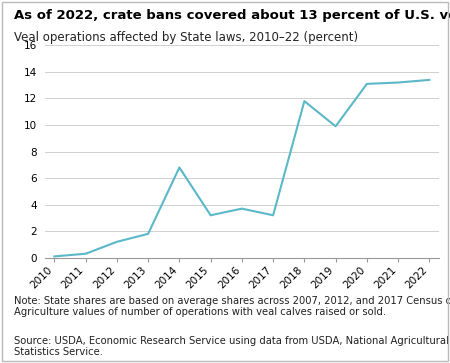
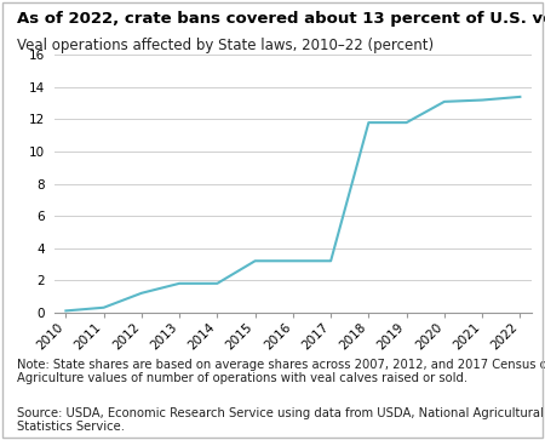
2014: 6.8 -> 1.8
2016: 3.7 -> 3.2
2019: 9.9 -> 11.8
